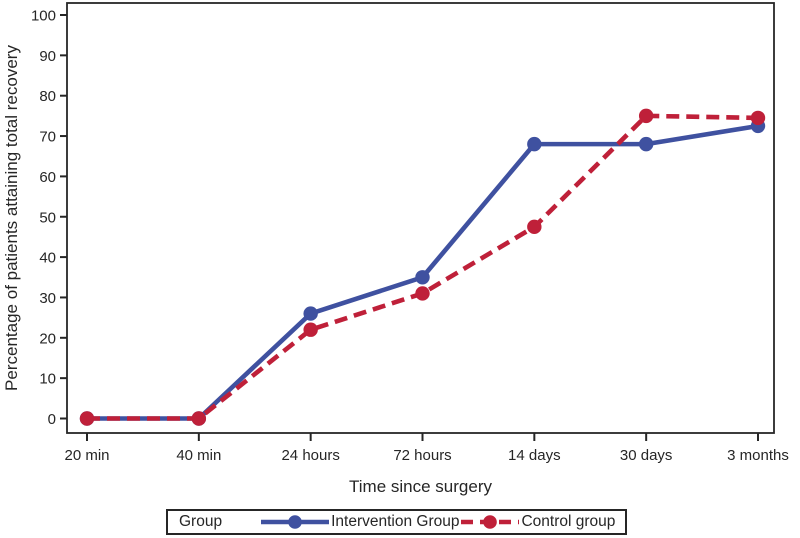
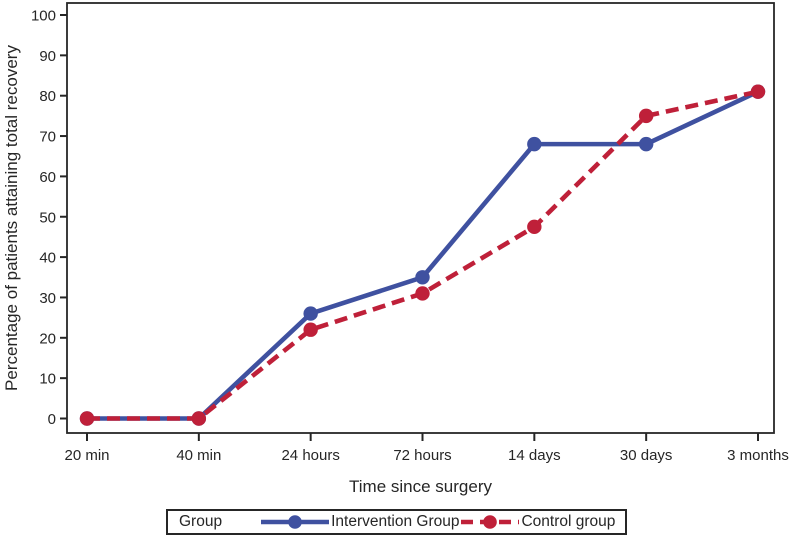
Intervention Group/3 months: 72 -> 81
Control group/3 months: 74 -> 81
